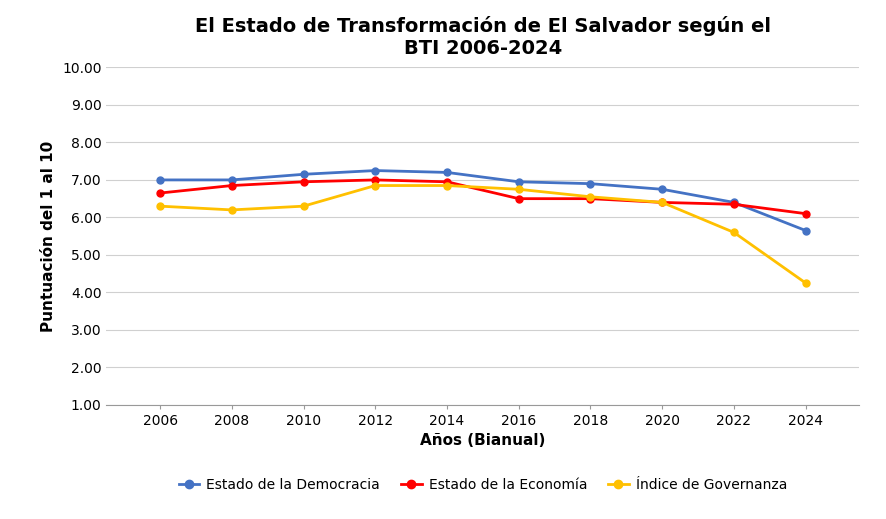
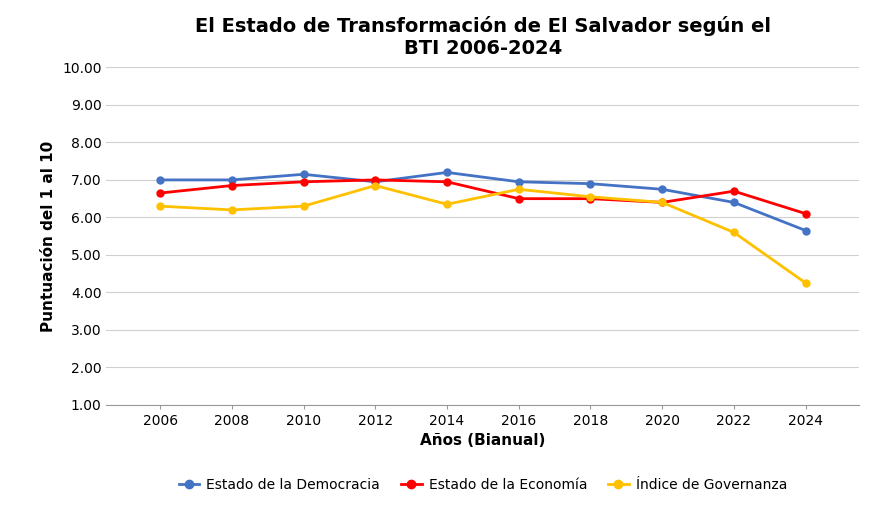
Estado de la Democracia/2012: 7.25 -> 6.95
Índice de Governanza/2014: 6.85 -> 6.35
Estado de la Economía/2022: 6.35 -> 6.70
